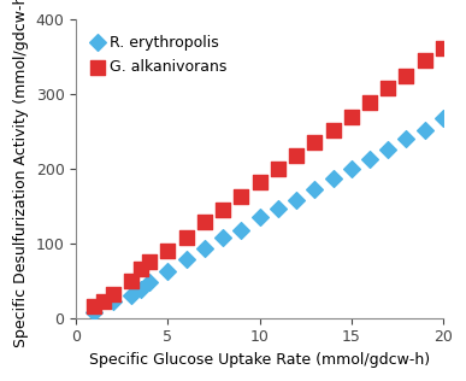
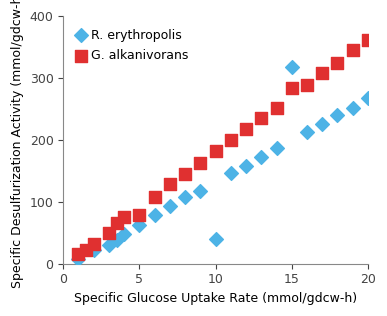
G. alkanivorans/5: 90 -> 78
R. erythropolis/10: 135 -> 40
R. erythropolis/15: 200 -> 318
G. alkanivorans/15: 270 -> 284
